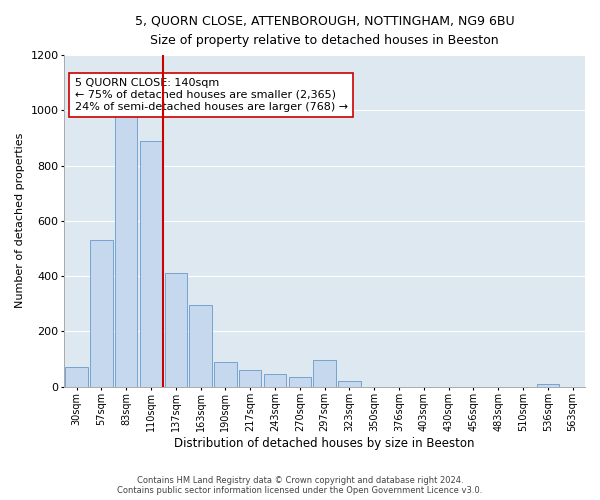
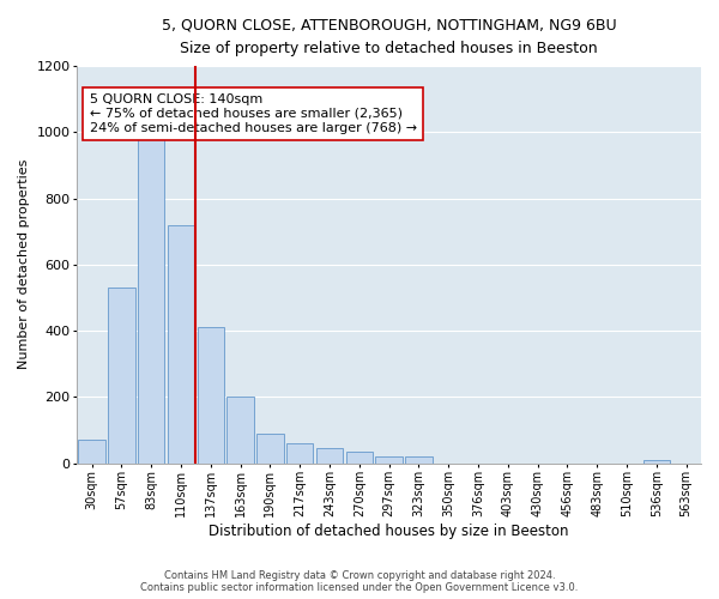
110sqm: 890 -> 720
163sqm: 295 -> 200
297sqm: 95 -> 20
